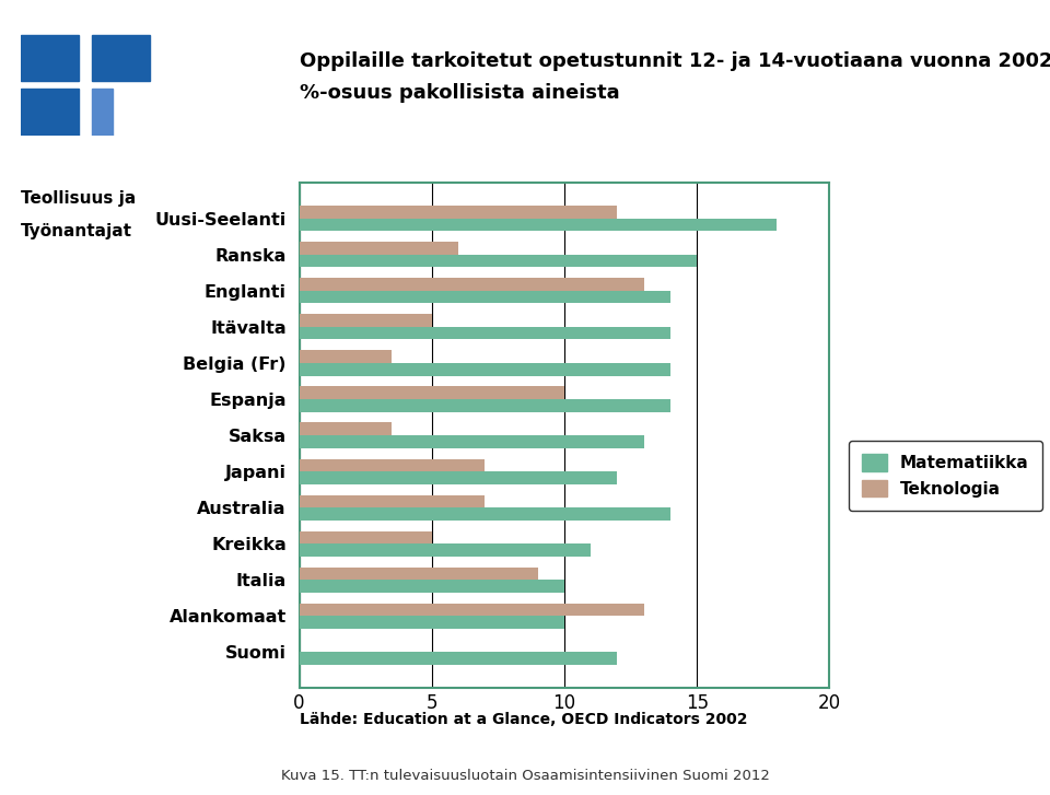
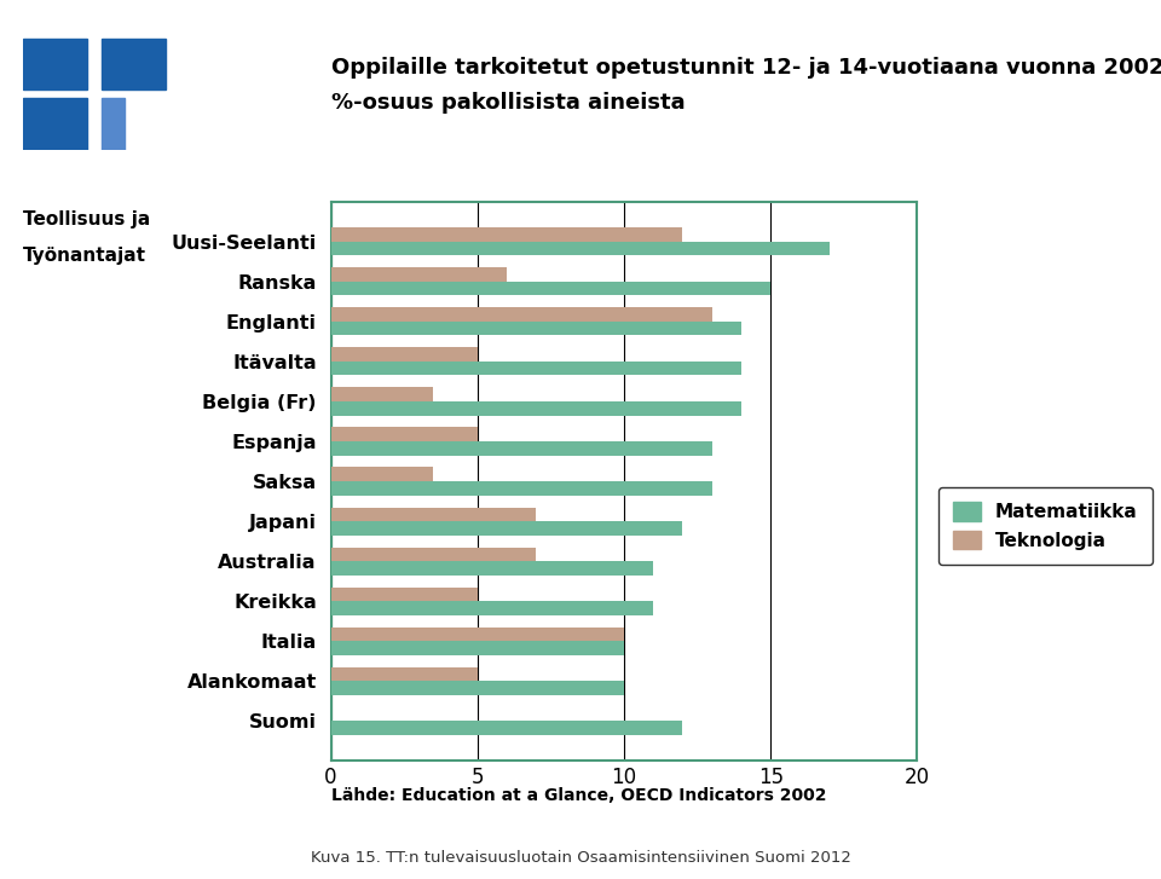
Matematiikka/Uusi-Seelanti: 18 -> 17
Teknologia/Espanja: 10.0 -> 5.0
Matematiikka/Espanja: 14 -> 13
Matematiikka/Australia: 14 -> 11
Teknologia/Italia: 9.0 -> 10.0
Teknologia/Alankomaat: 13.0 -> 5.0
